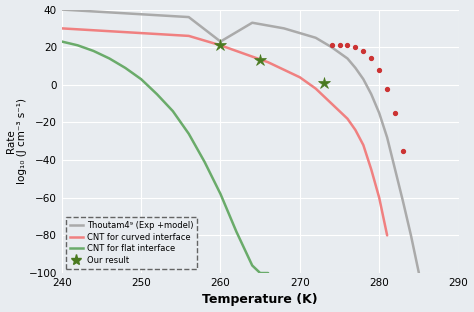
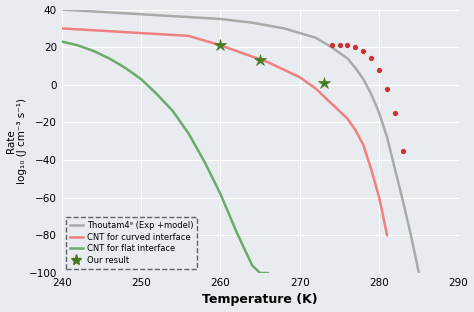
Thoutam4⁹ (Exp +model)/260: 23 -> 35
